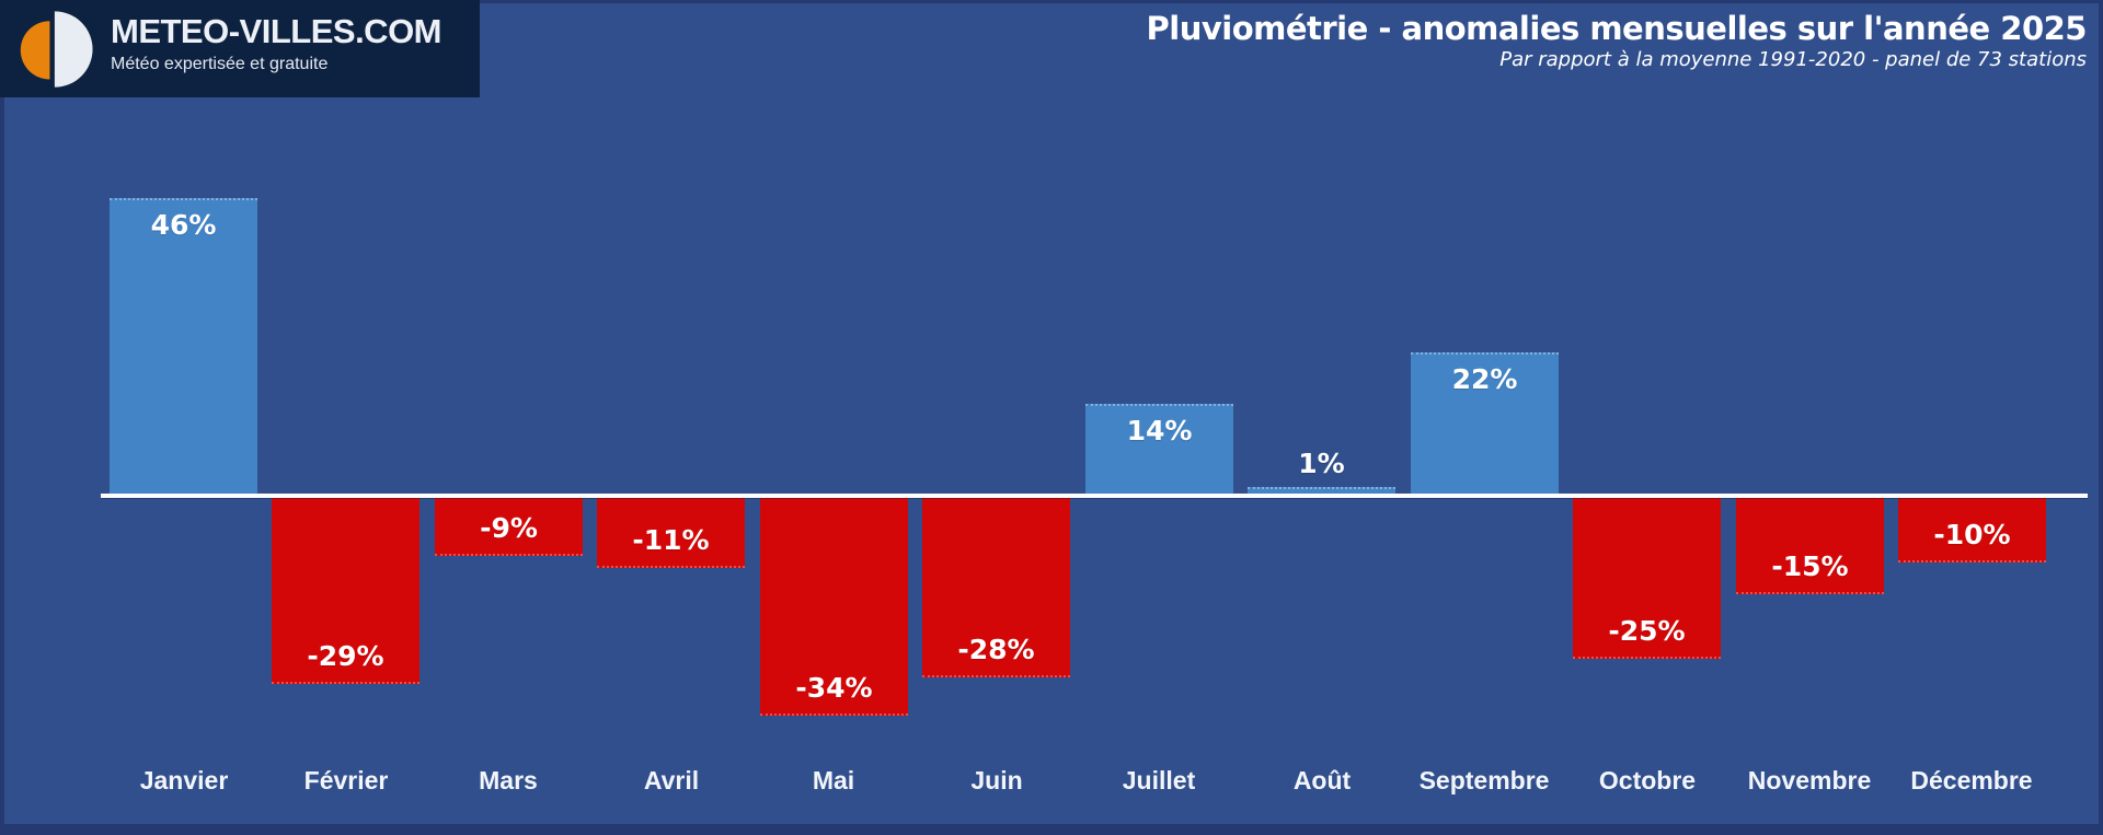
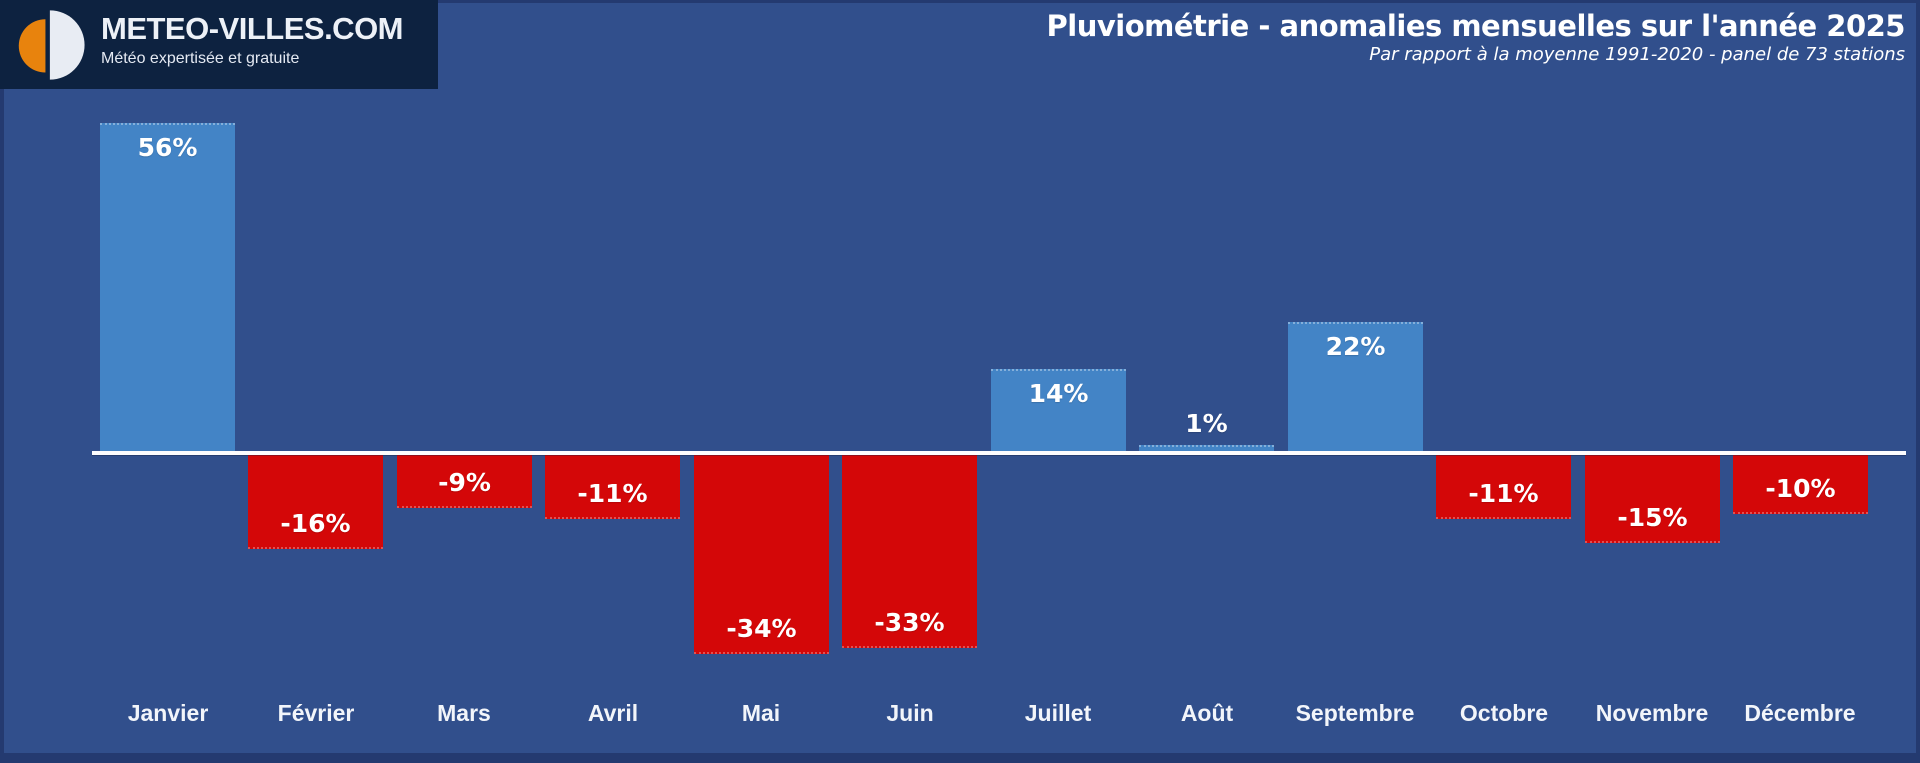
Janvier: 46% -> 56%
Février: -29% -> -16%
Juin: -28% -> -33%
Octobre: -25% -> -11%
